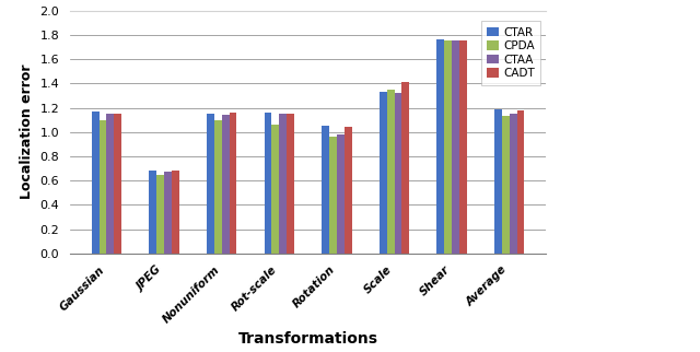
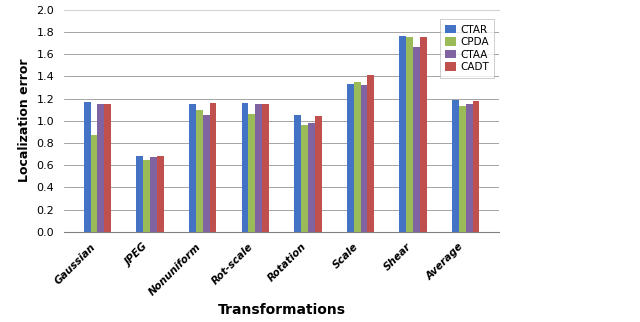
CPDA/Gaussian: 1.10 -> 0.87
CTAA/Nonuniform: 1.14 -> 1.05
CTAA/Shear: 1.75 -> 1.66
